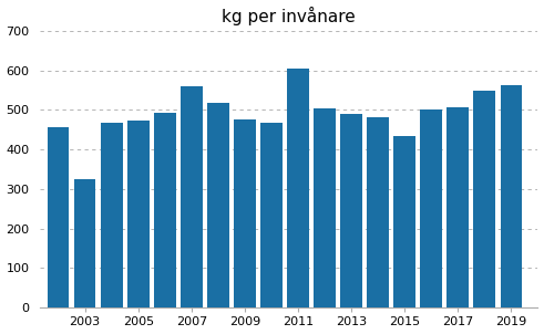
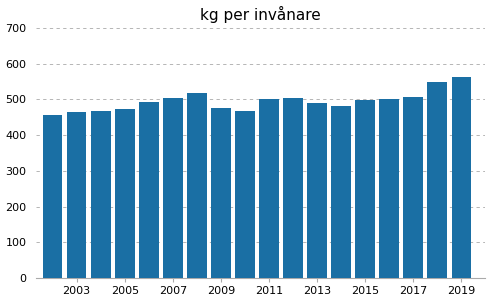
2003: 325 -> 466
2007: 560 -> 505
2011: 605 -> 501
2015: 435 -> 499
